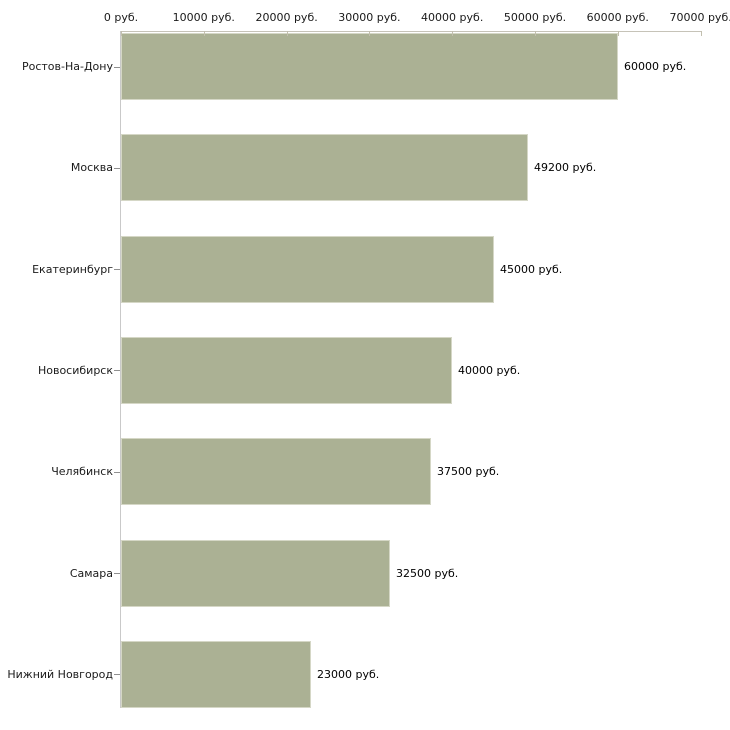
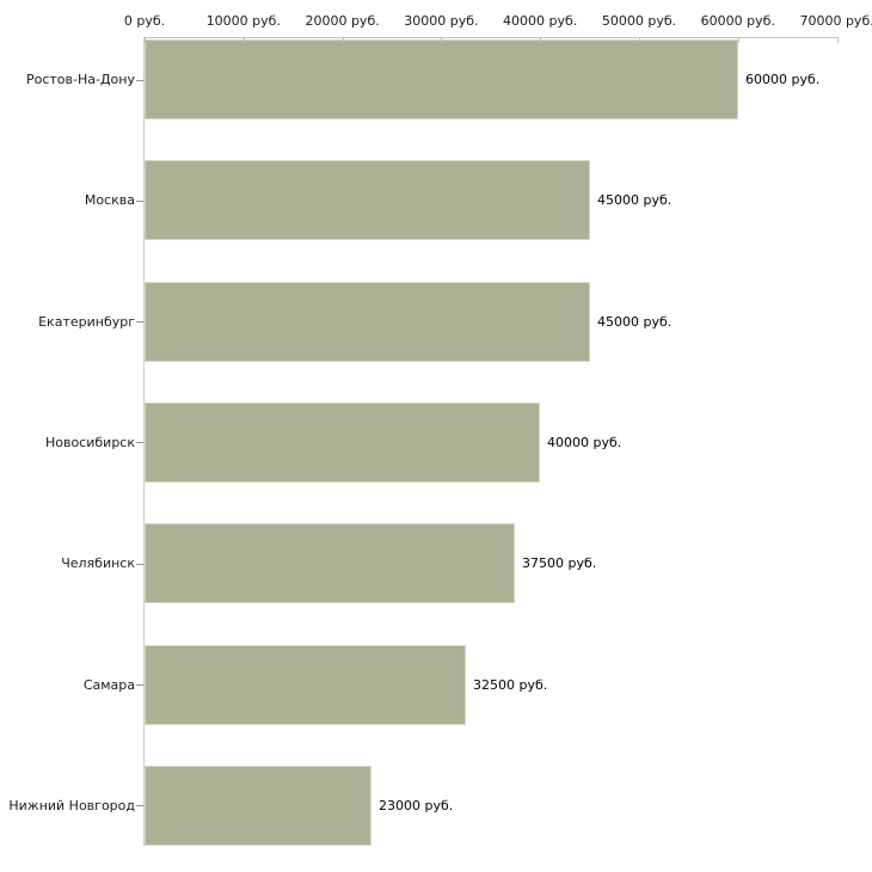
Москва: 49200 -> 45000
